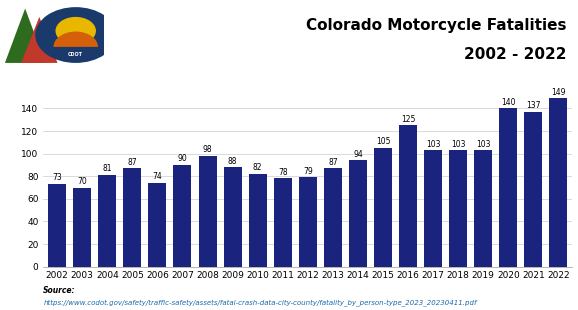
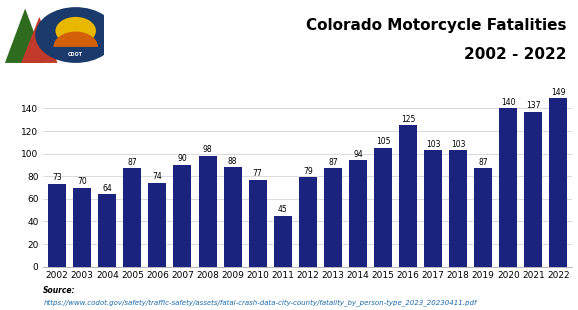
2004: 81 -> 64
2010: 82 -> 77
2011: 78 -> 45
2019: 103 -> 87
